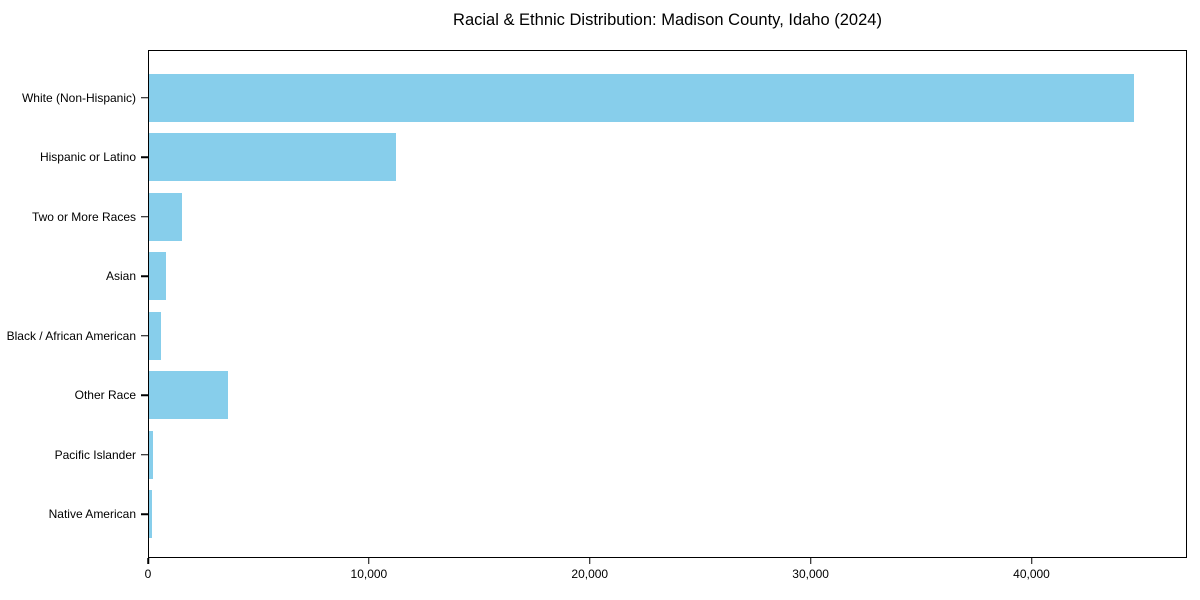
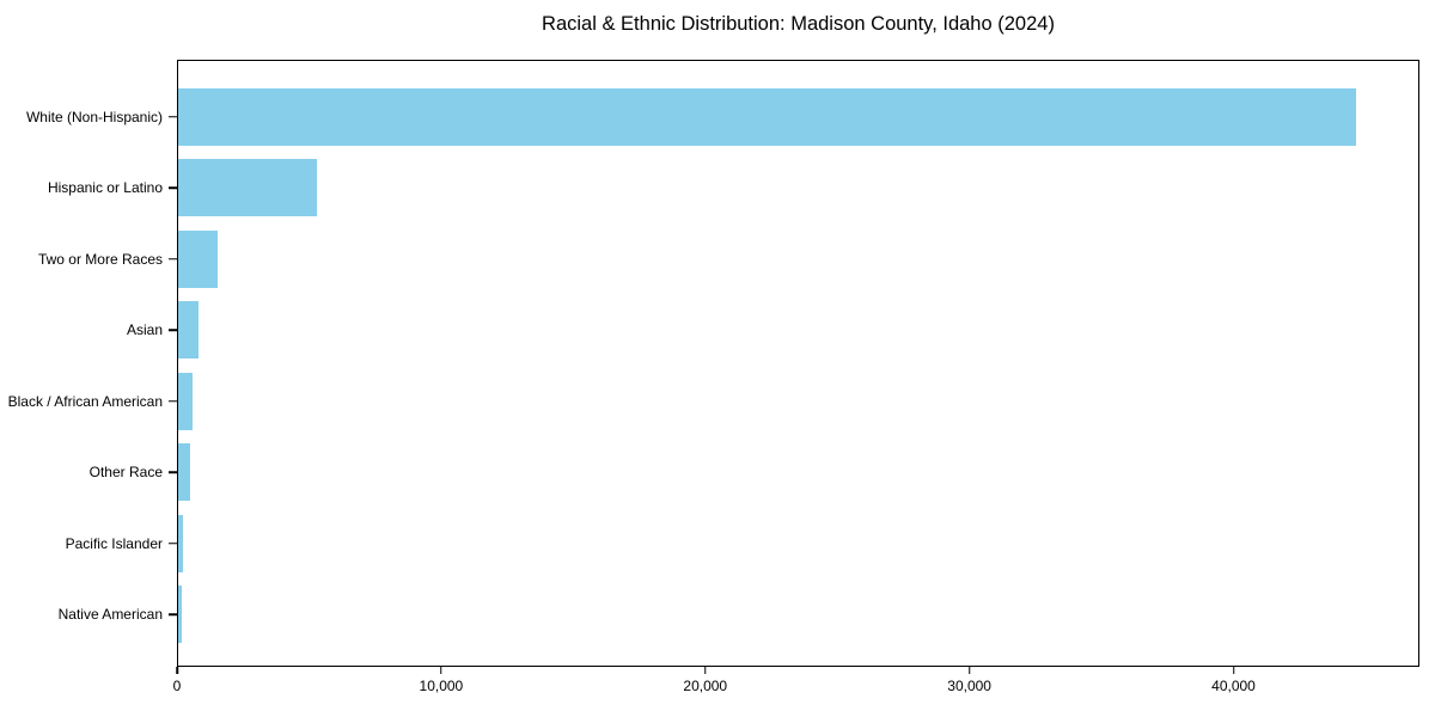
Hispanic or Latino: 11200 -> 5200
Other Race: 3600 -> 500
